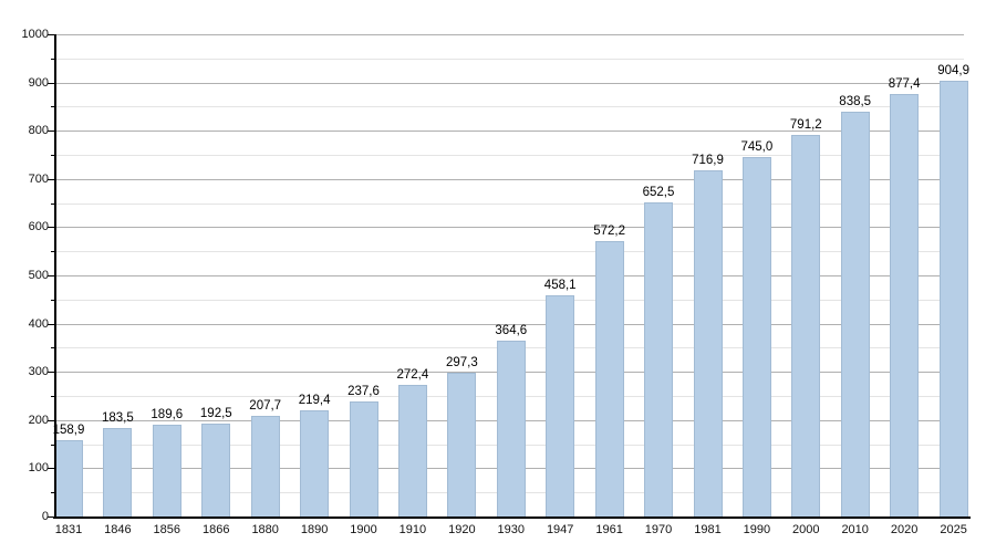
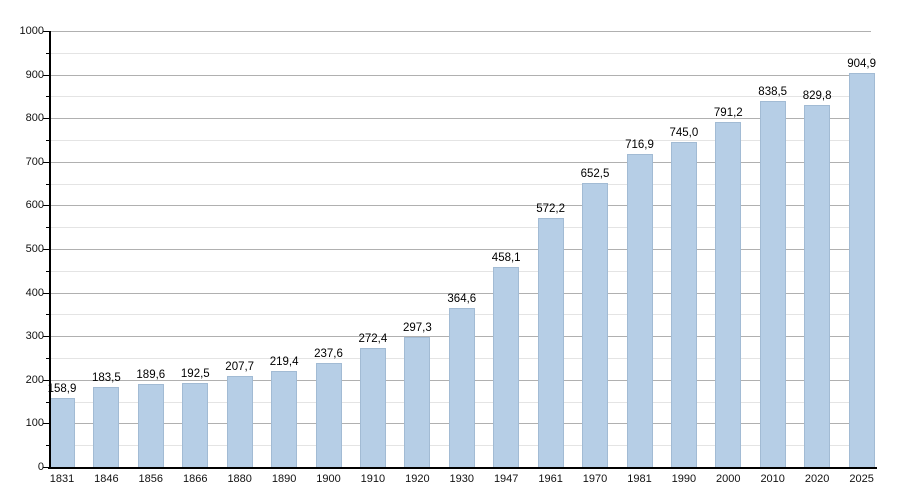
2020: 877,4 -> 829,8
